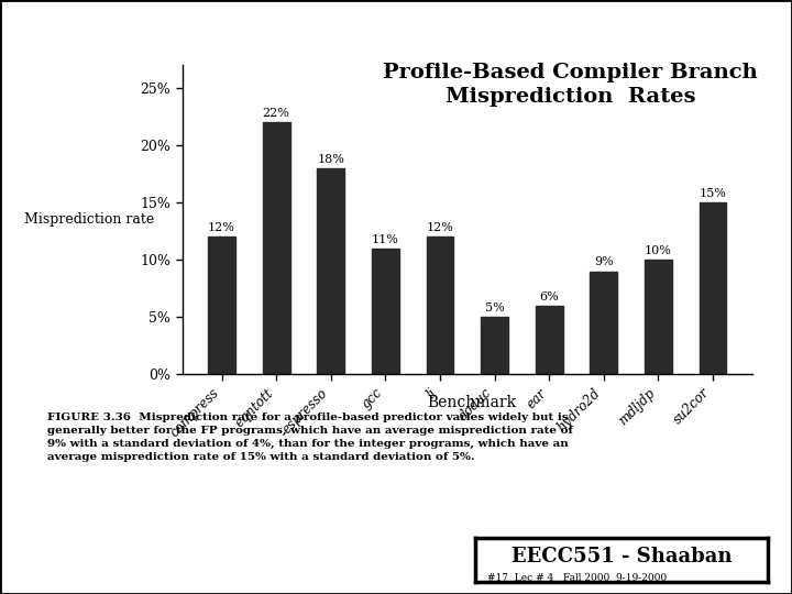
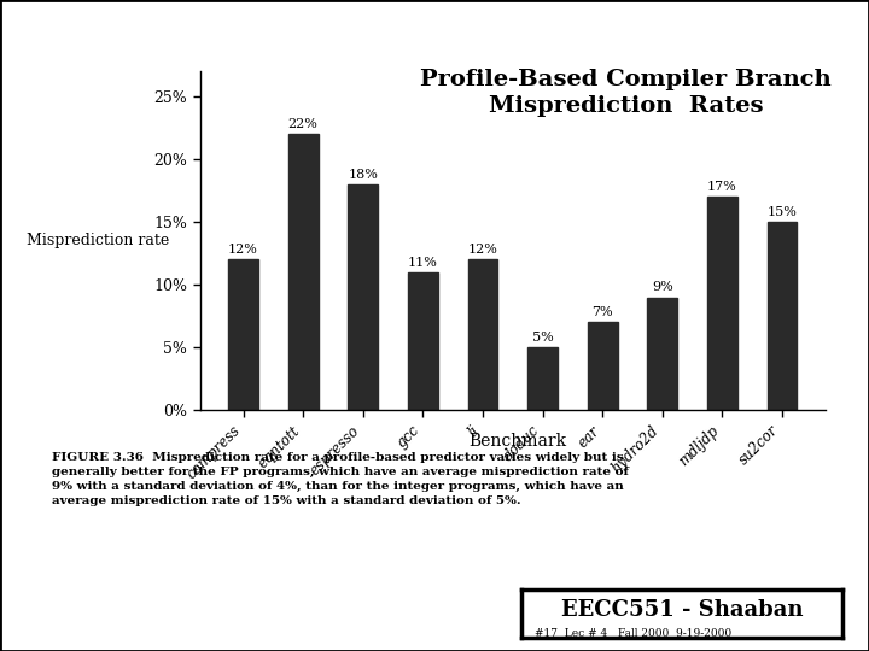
ear: 6% -> 7%
mdljdp: 10% -> 17%
